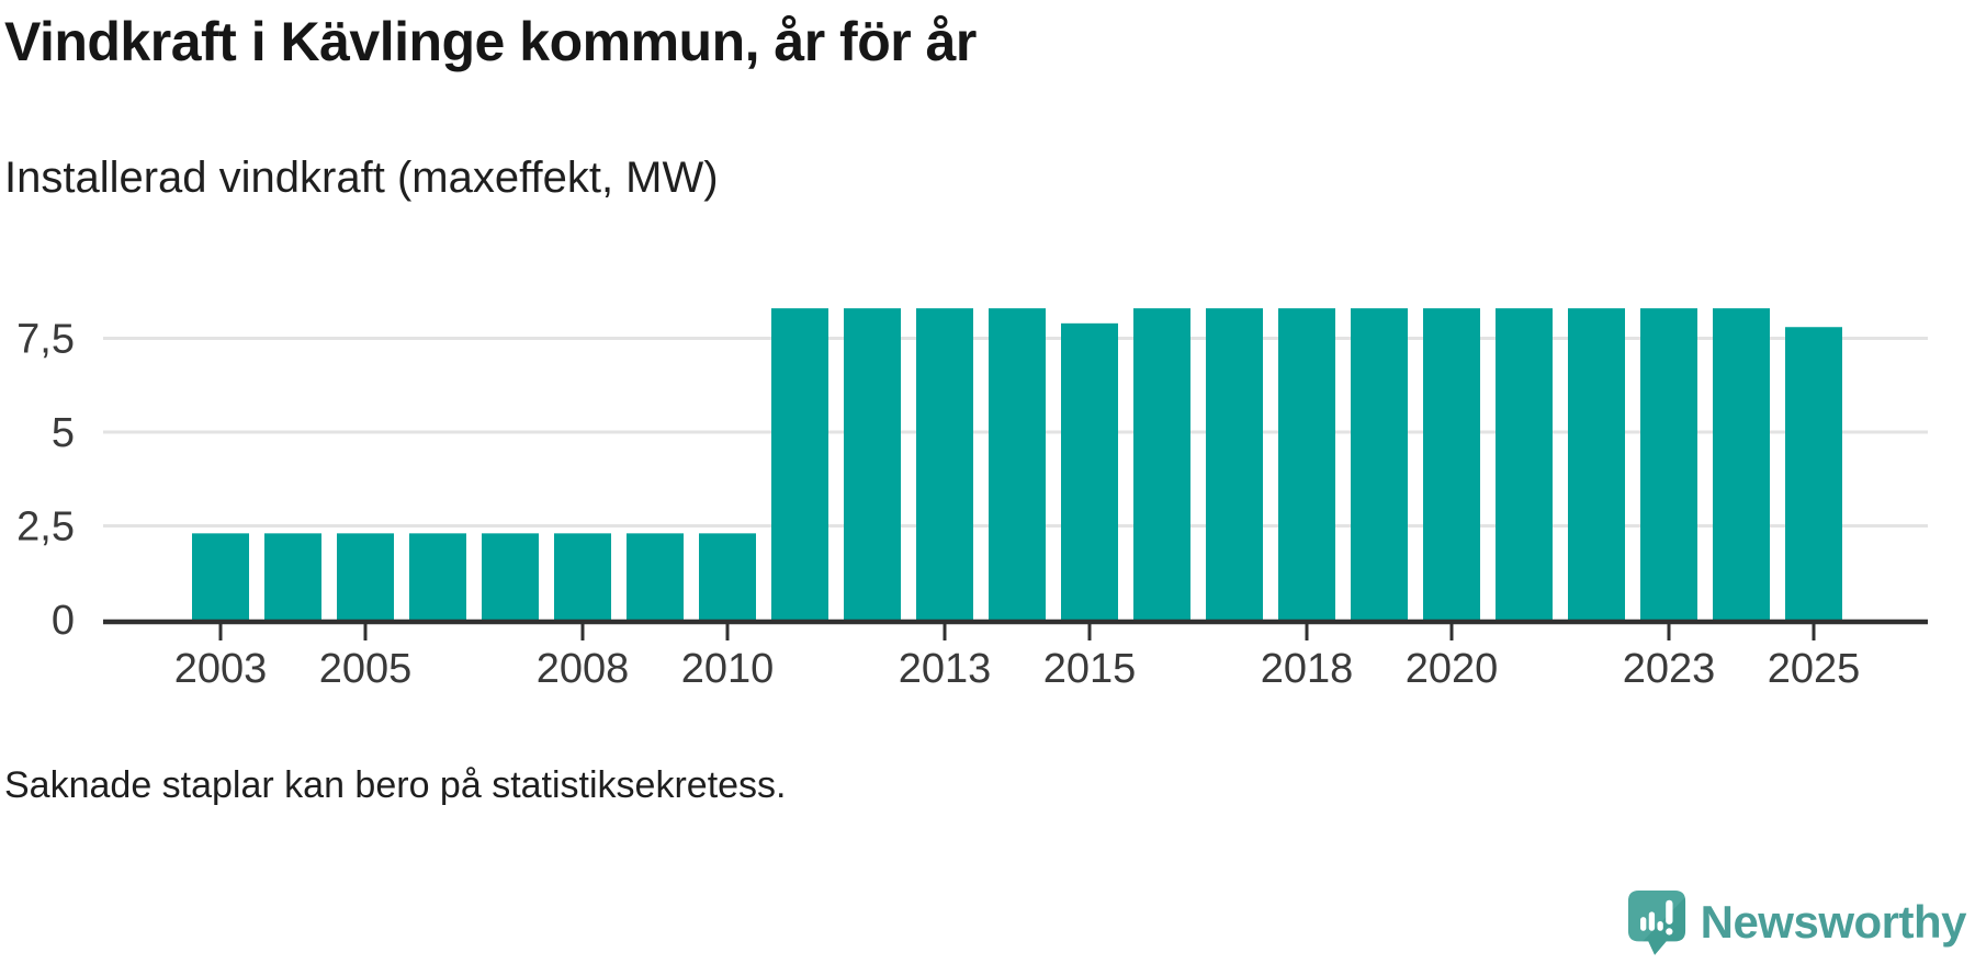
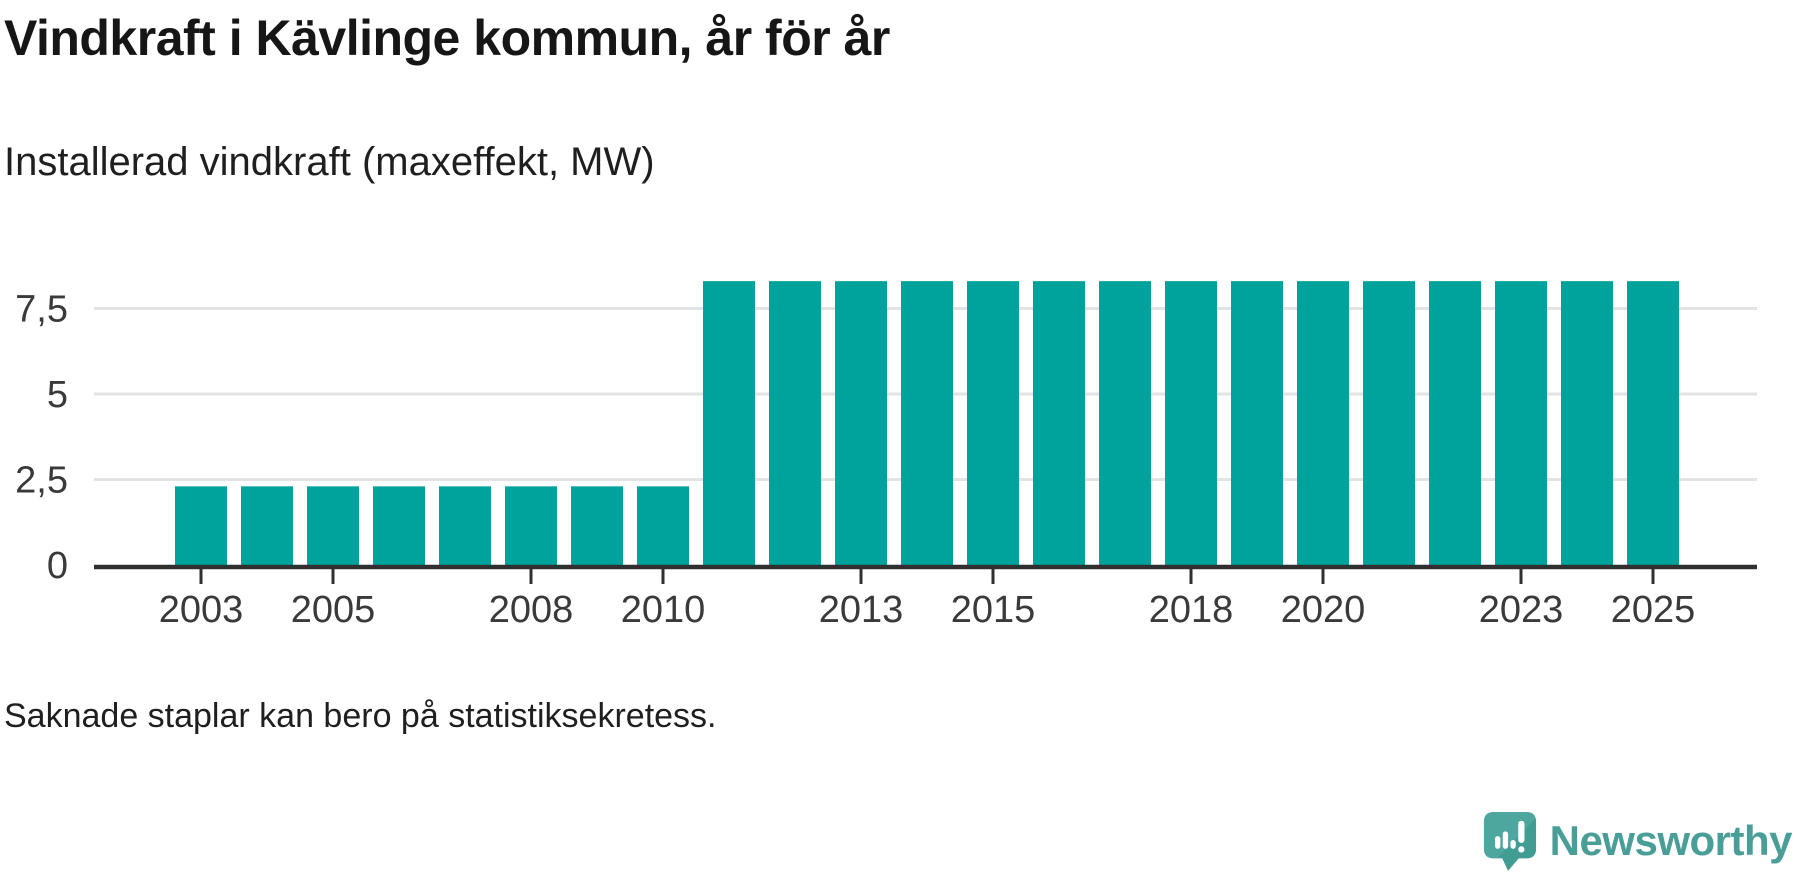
2015: 7,9 -> 8,3
2025: 7,8 -> 8,3
